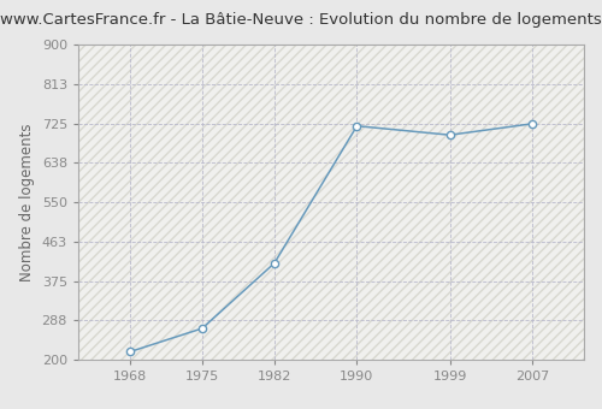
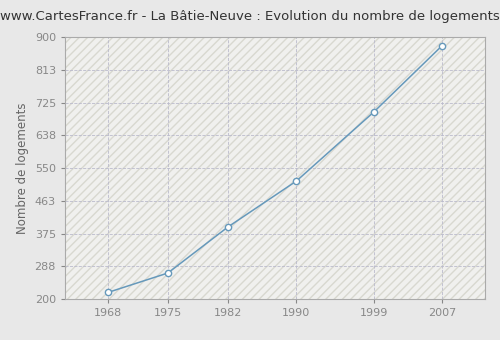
1982: 415 -> 393
1990: 720 -> 516
2007: 725 -> 878
